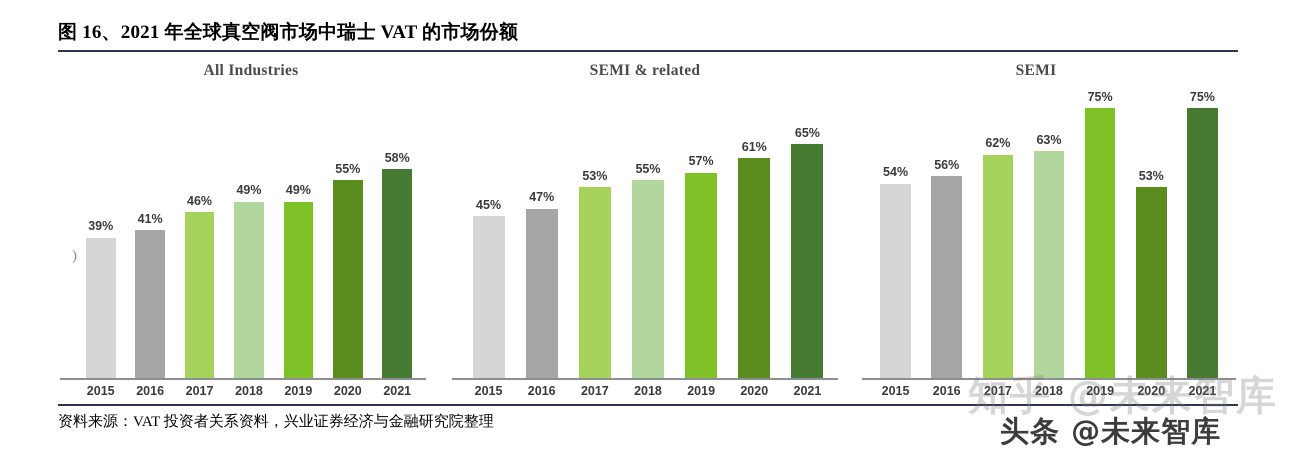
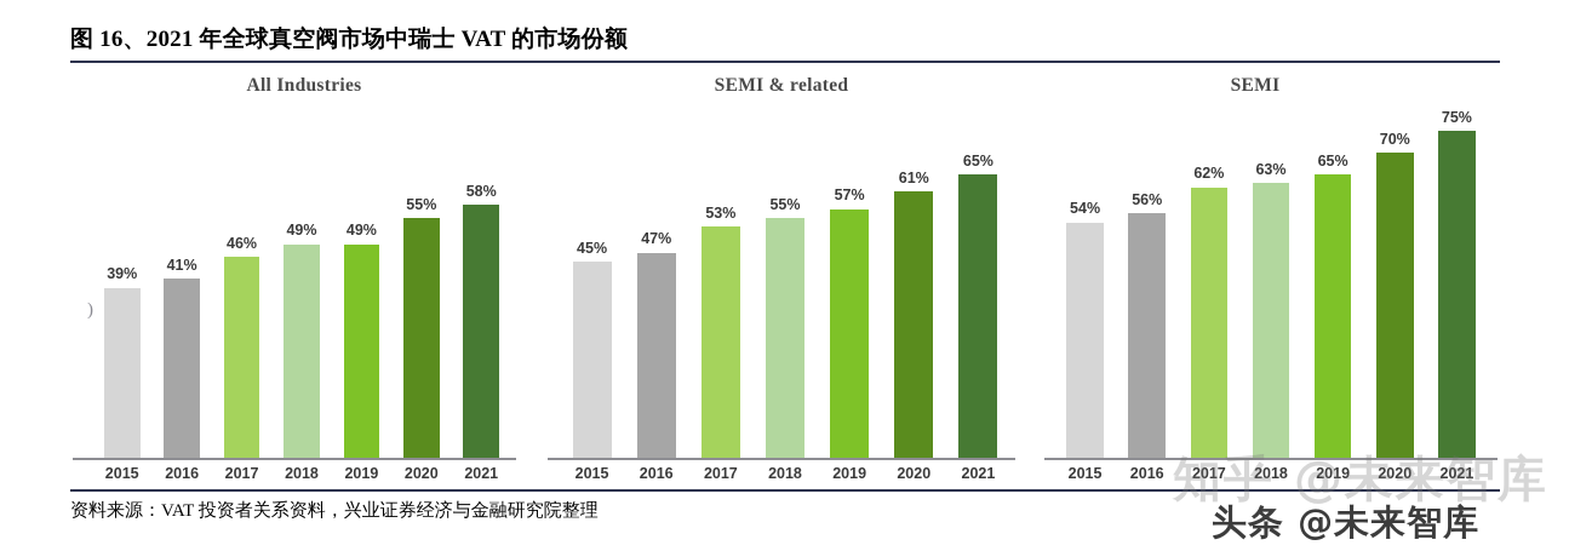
SEMI/2019: 75% -> 65%
SEMI/2020: 53% -> 70%
